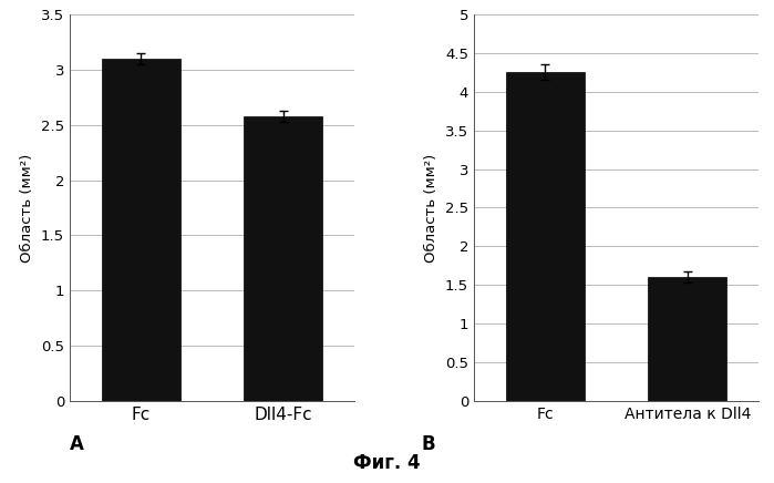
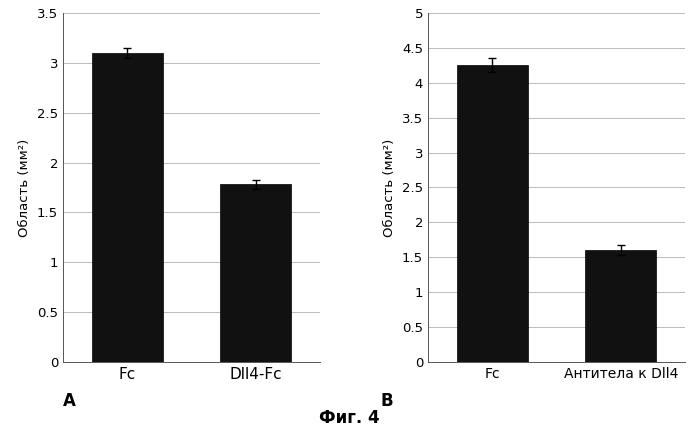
Dll4-Fc: 2.58 -> 1.78
